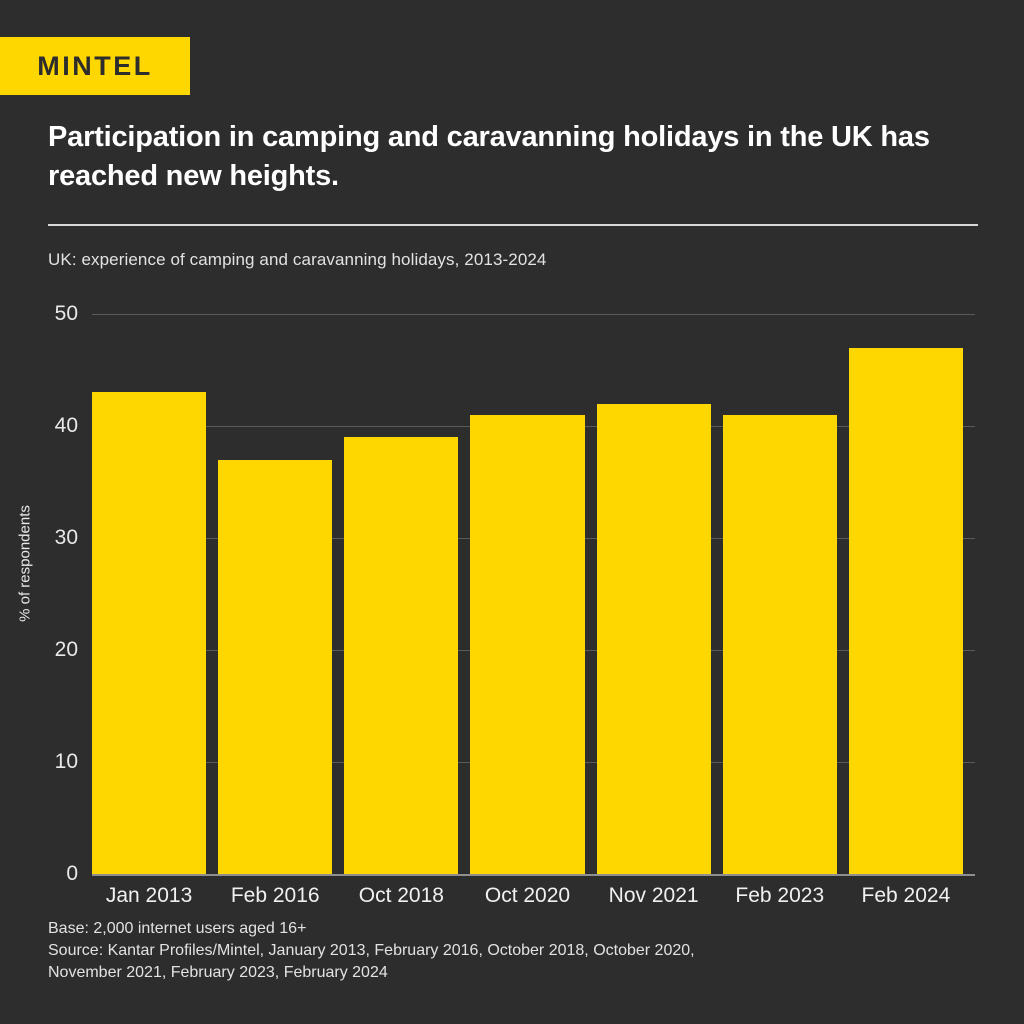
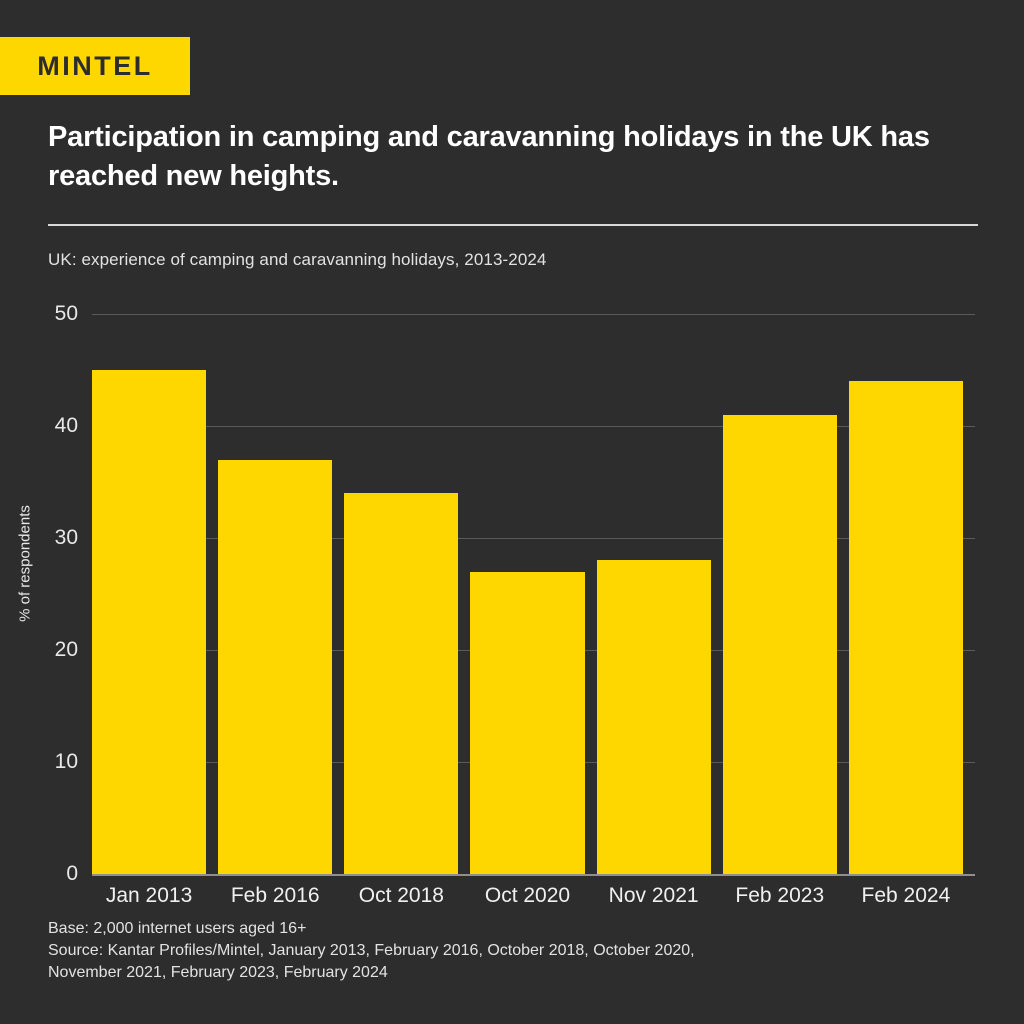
Jan 2013: 43 -> 45
Oct 2018: 39 -> 34
Oct 2020: 41 -> 27
Nov 2021: 42 -> 28
Feb 2024: 47 -> 44
